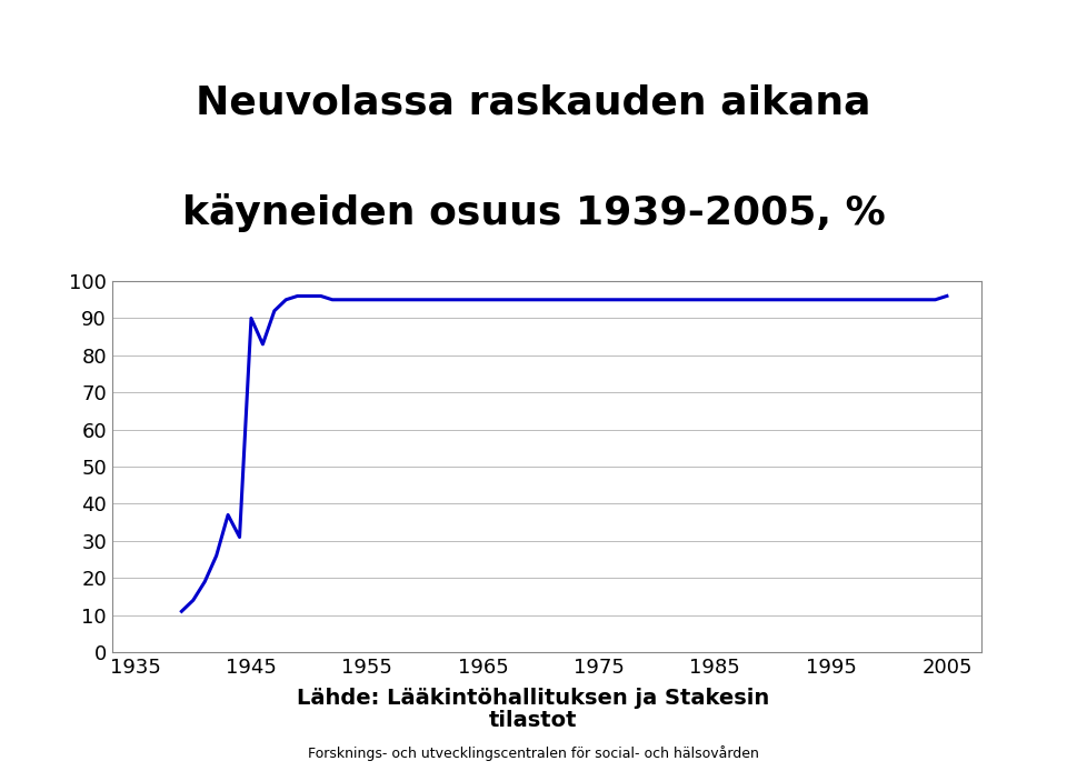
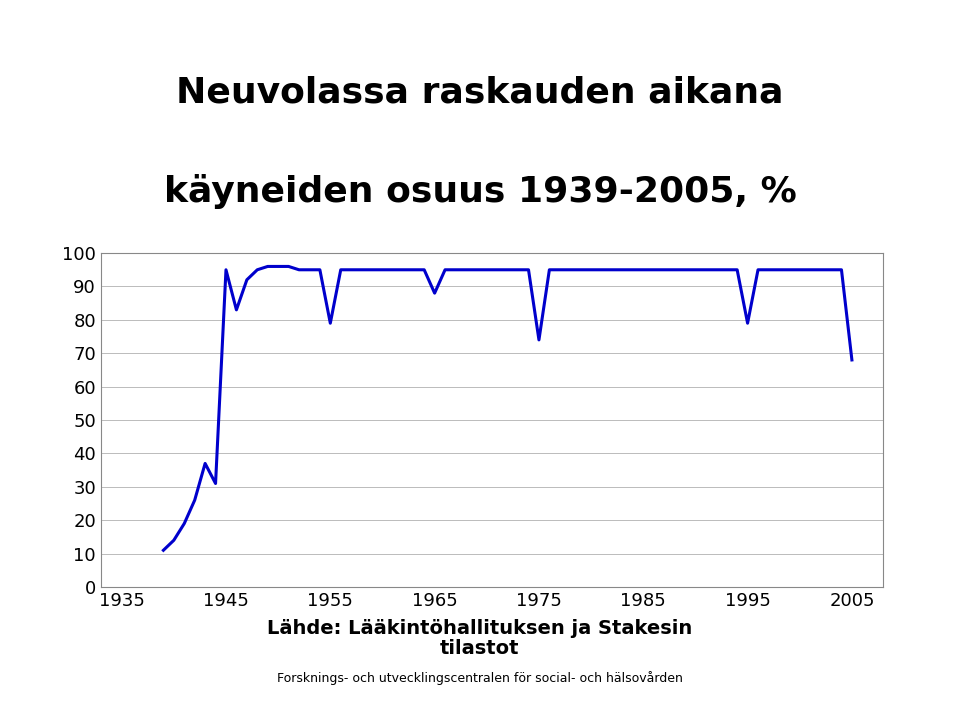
1945: 90 -> 95
1955: 95 -> 79
1965: 95 -> 88
1975: 95 -> 74
1995: 95 -> 79
2005: 96 -> 68
